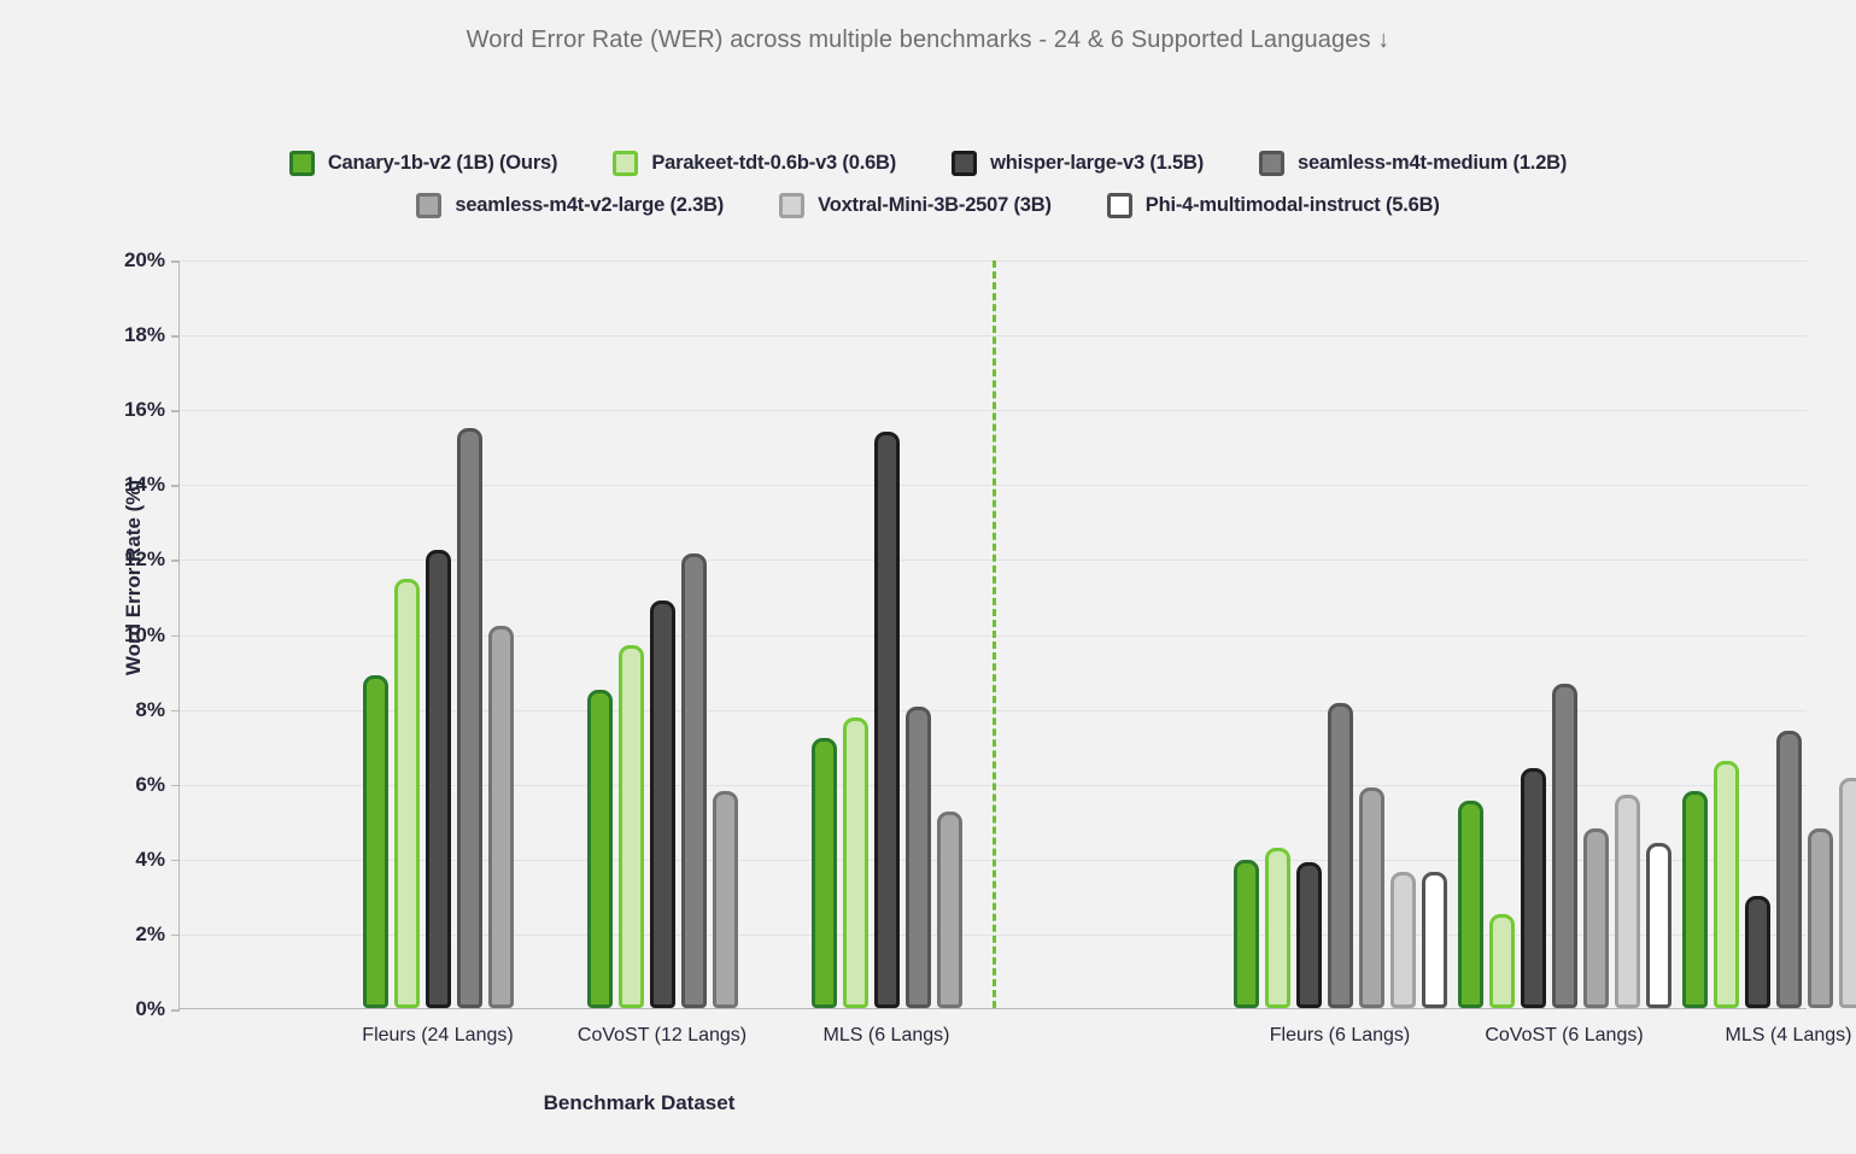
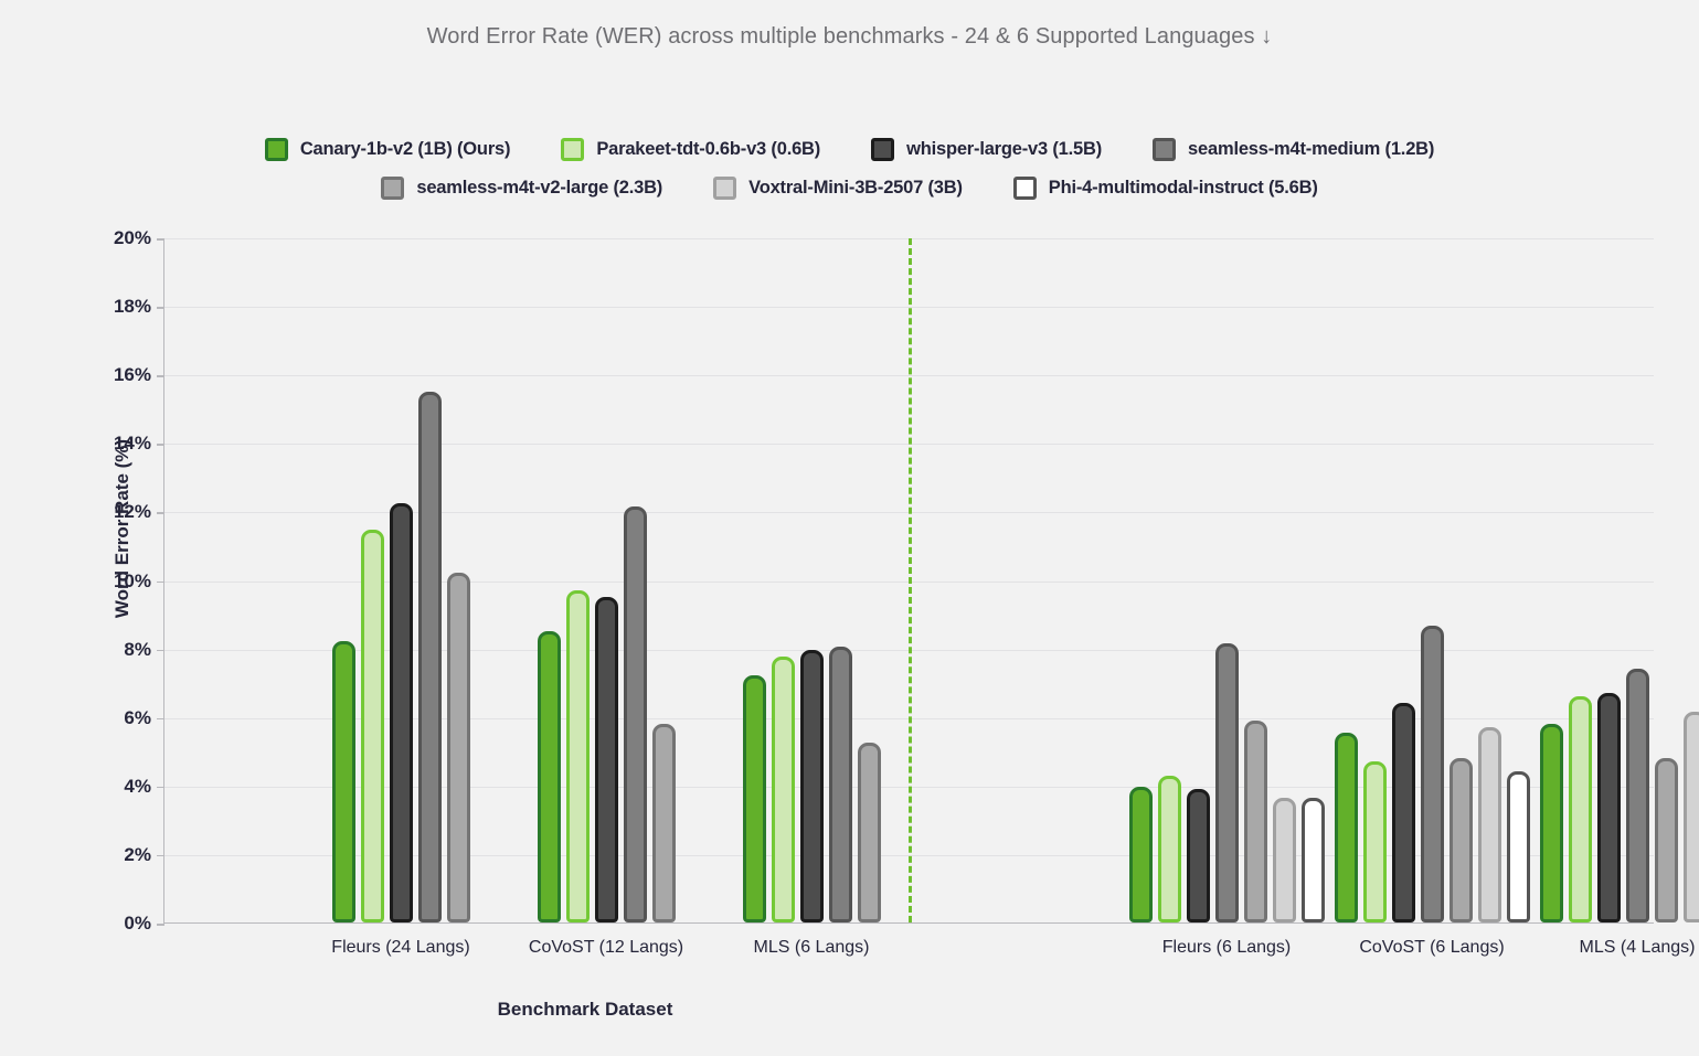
Canary-1b-v2 (1B) (Ours)/Fleurs (24 Langs): 8.9% -> 8.2%
whisper-large-v3 (1.5B)/CoVoST (12 Langs): 10.9% -> 9.5%
whisper-large-v3 (1.5B)/MLS (6 Langs): 15.4% -> 8.0%
Parakeet-tdt-0.6b-v3 (0.6B)/CoVoST (6 Langs): 2.5% -> 4.7%
whisper-large-v3 (1.5B)/MLS (4 Langs): 3.0% -> 6.7%
